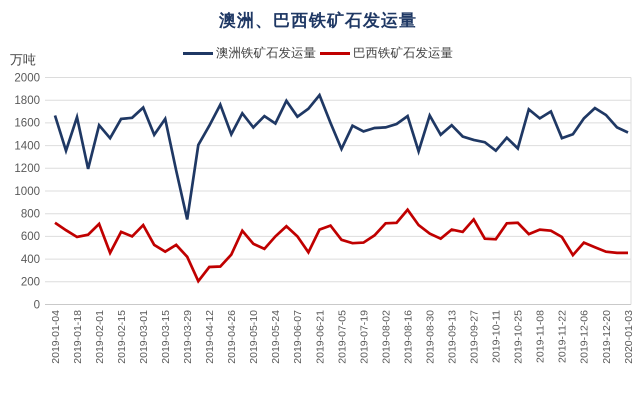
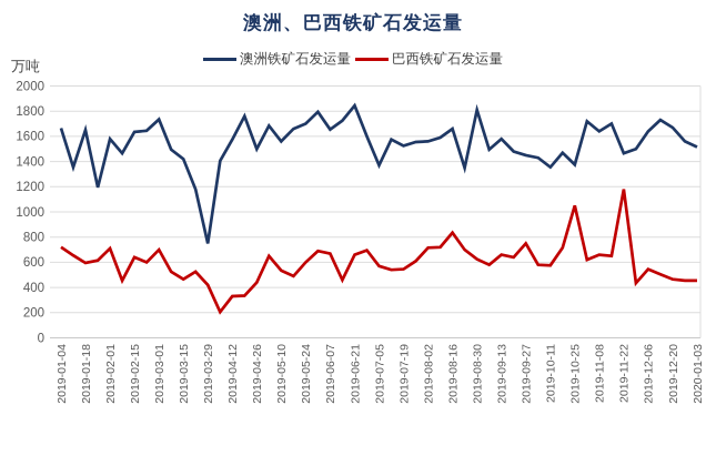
澳洲铁矿石发运量/2019-03-15: 1640 -> 1420
澳洲铁矿石发运量/2019-05-24: 1600 -> 1700
巴西铁矿石发运量/2019-06-07: 600 -> 670
澳洲铁矿石发运量/2019-08-30: 1660 -> 1810
巴西铁矿石发运量/2019-10-25: 720 -> 1050
巴西铁矿石发运量/2019-11-22: 600 -> 1180
